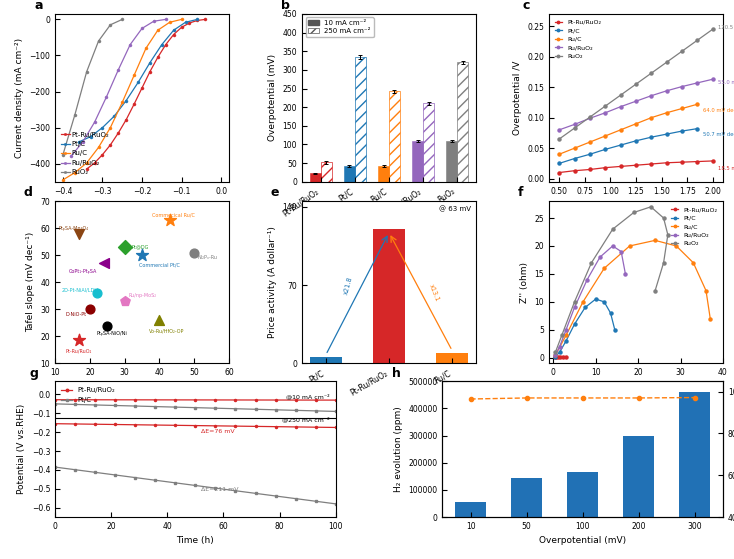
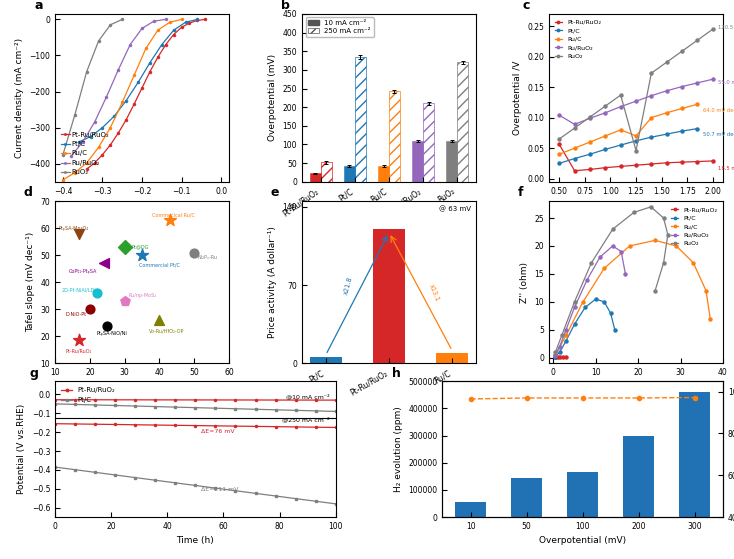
Pt-Ru/RuO₂/0.50: 0.010 -> 0.056
Ru/RuO₂/0.50: 0.080 -> 0.104
Ru/C/1.25: 0.090 -> 0.070
RuO₂/1.25: 0.155 -> 0.046
